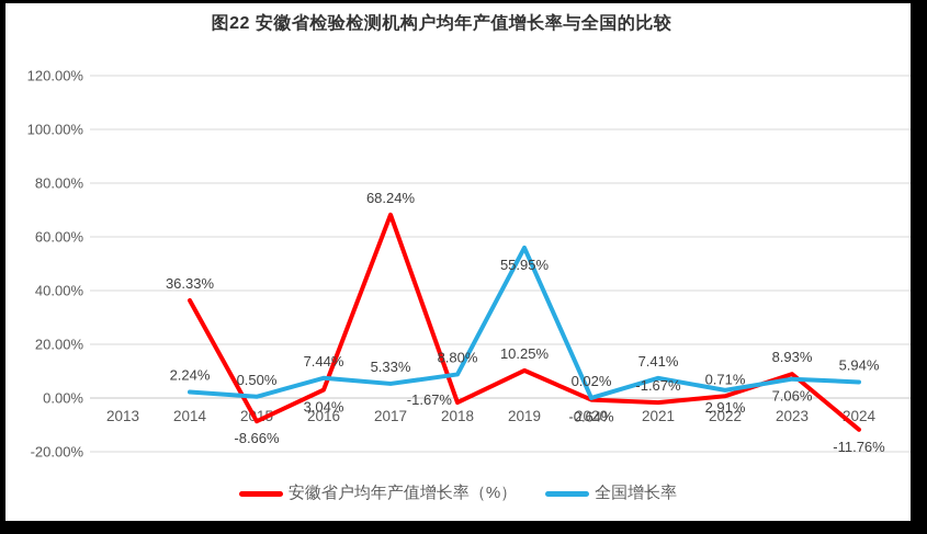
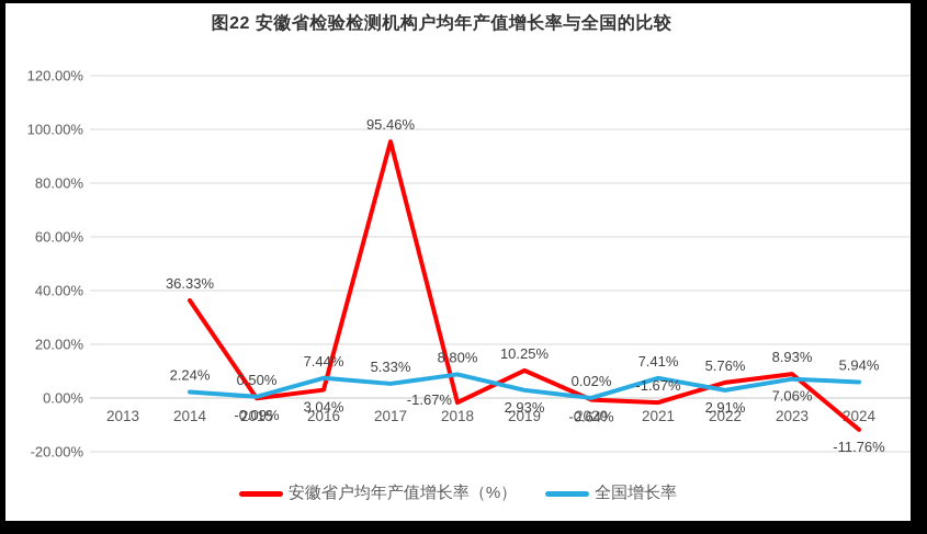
安徽省户均年产值增长率（%）/2015: -8.66% -> -0.09%
安徽省户均年产值增长率（%）/2017: 68.24% -> 95.46%
全国增长率/2019: 55.95% -> 2.93%
安徽省户均年产值增长率（%）/2022: 0.71% -> 5.76%
